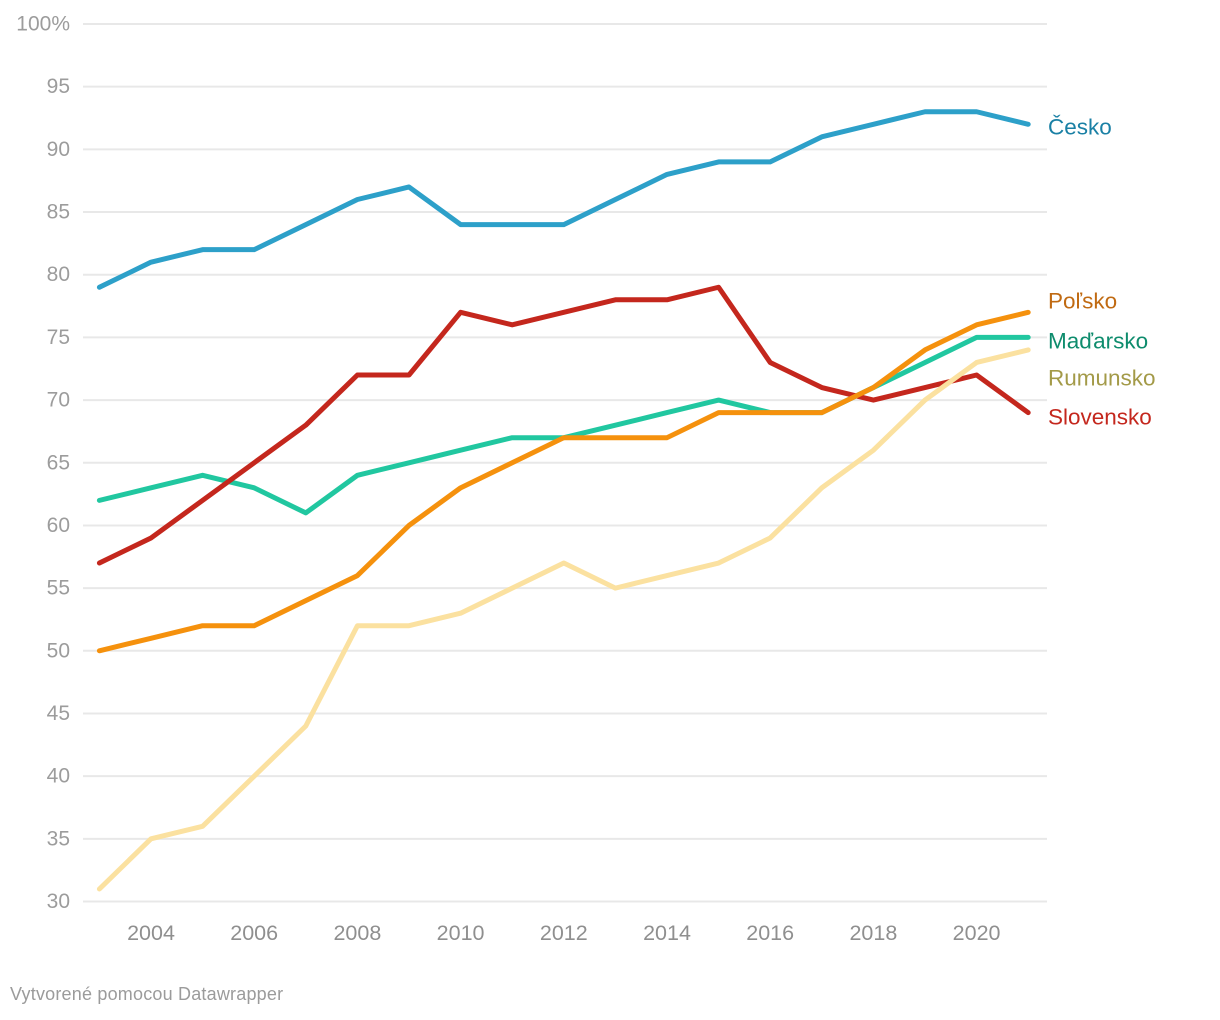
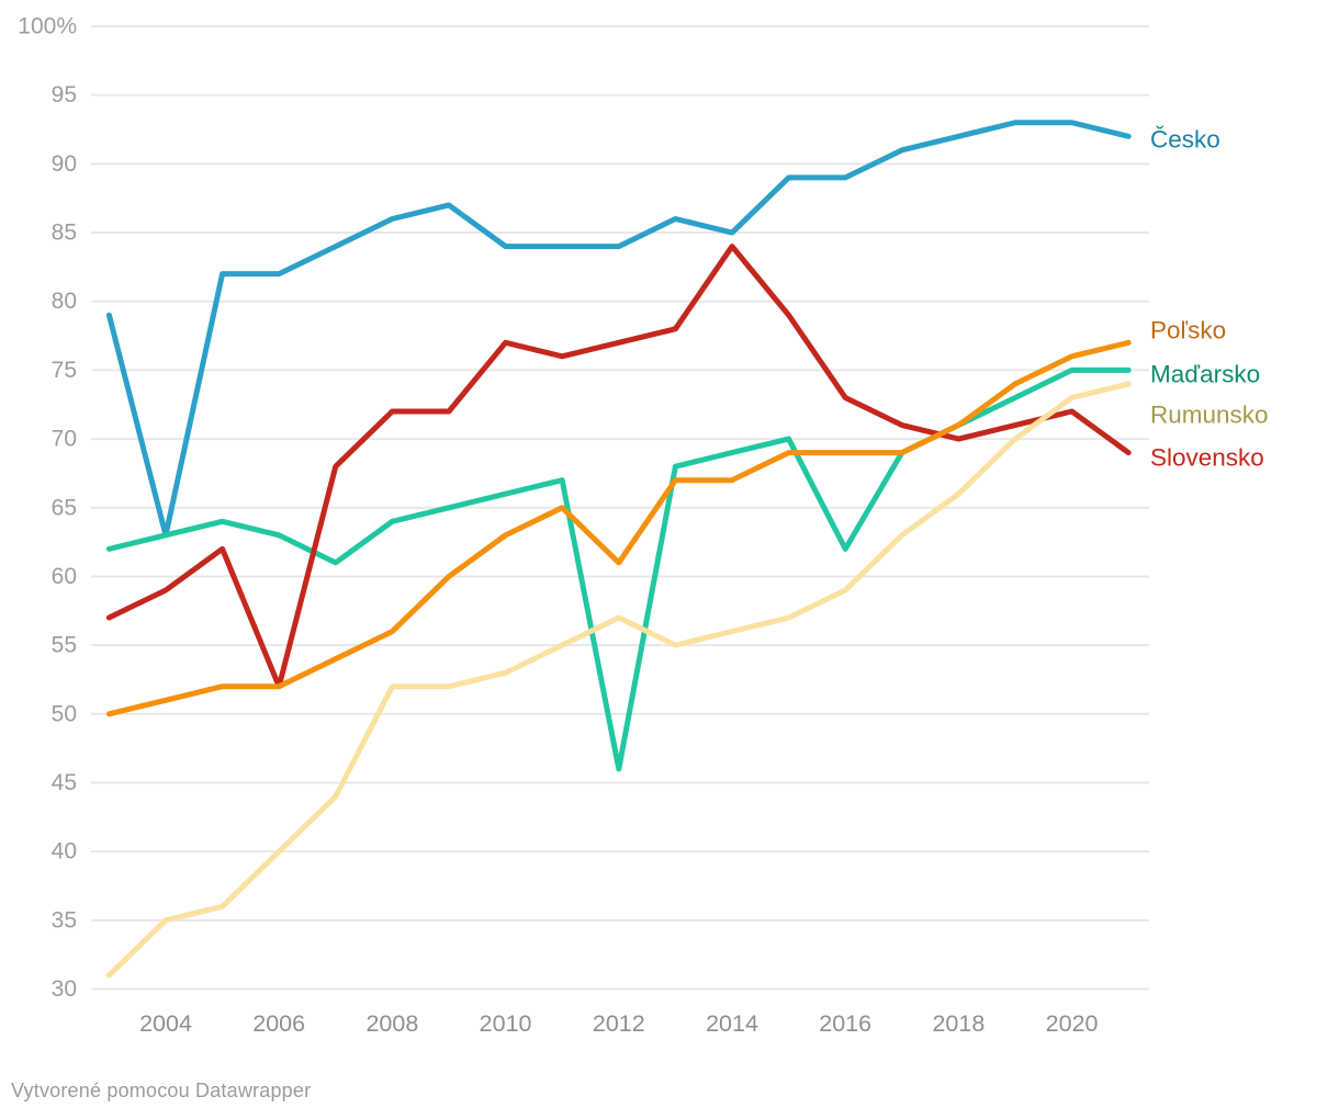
Česko/2004: 81% -> 63%
Slovensko/2006: 65% -> 52%
Poľsko/2012: 67% -> 61%
Maďarsko/2012: 67% -> 46%
Česko/2014: 88% -> 85%
Slovensko/2014: 78% -> 84%
Maďarsko/2016: 69% -> 62%
